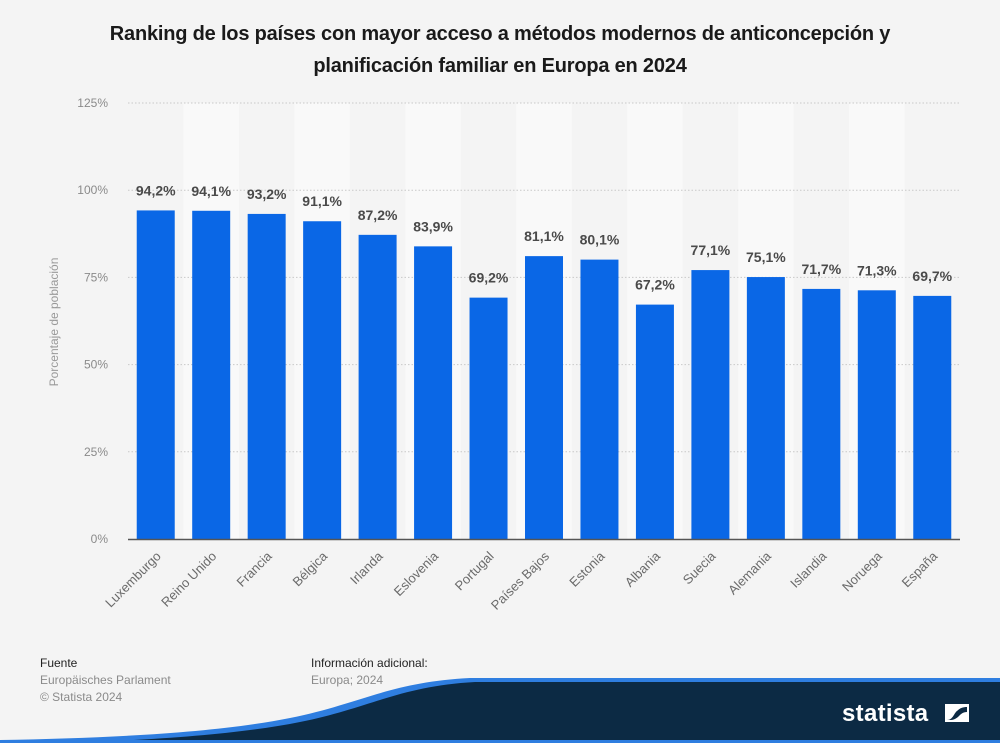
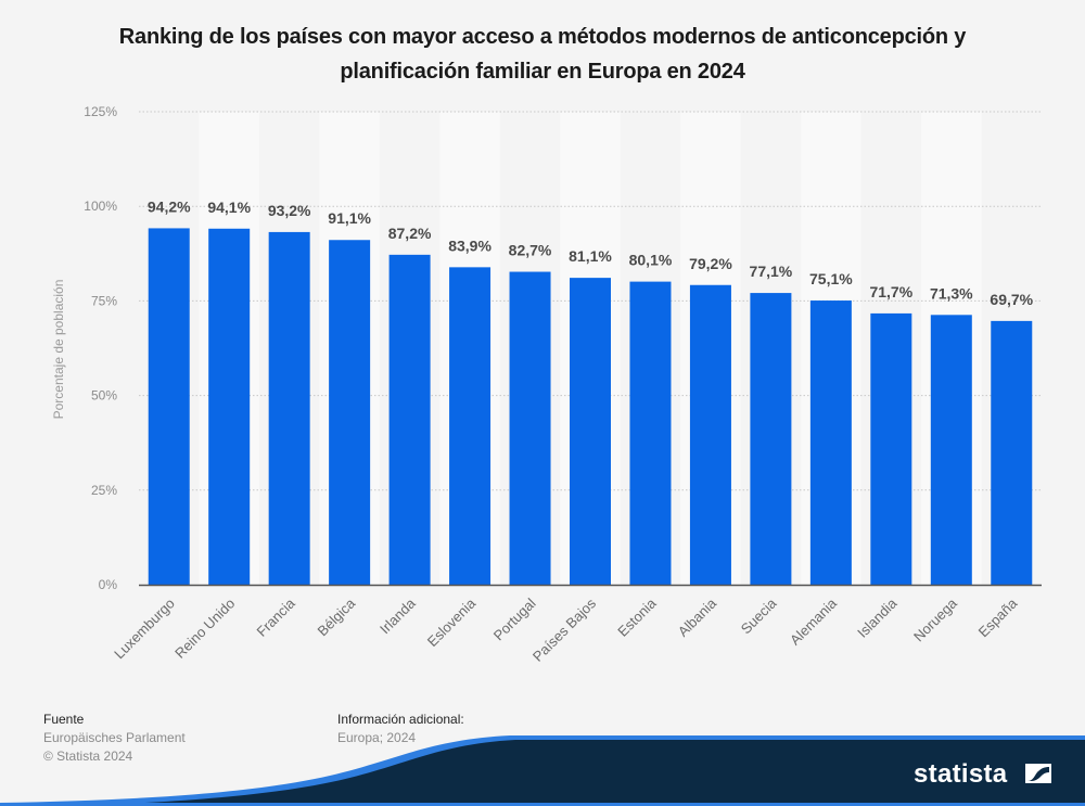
Portugal: 69,2% -> 82,7%
Albania: 67,2% -> 79,2%
